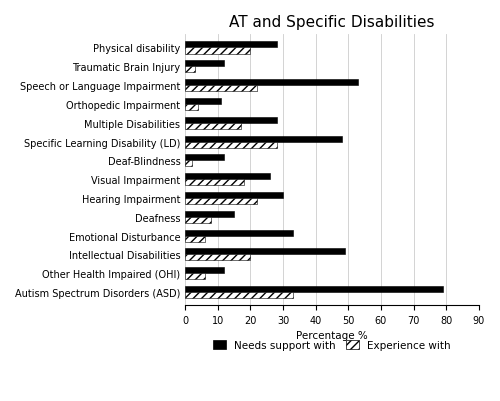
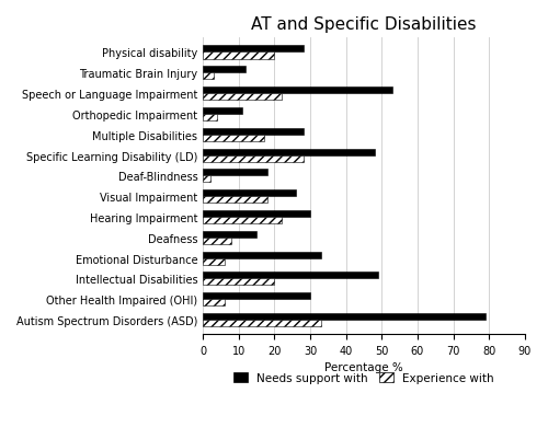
Needs support with/Deaf-Blindness: 12 -> 18
Needs support with/Other Health Impaired (OHI): 12 -> 30
